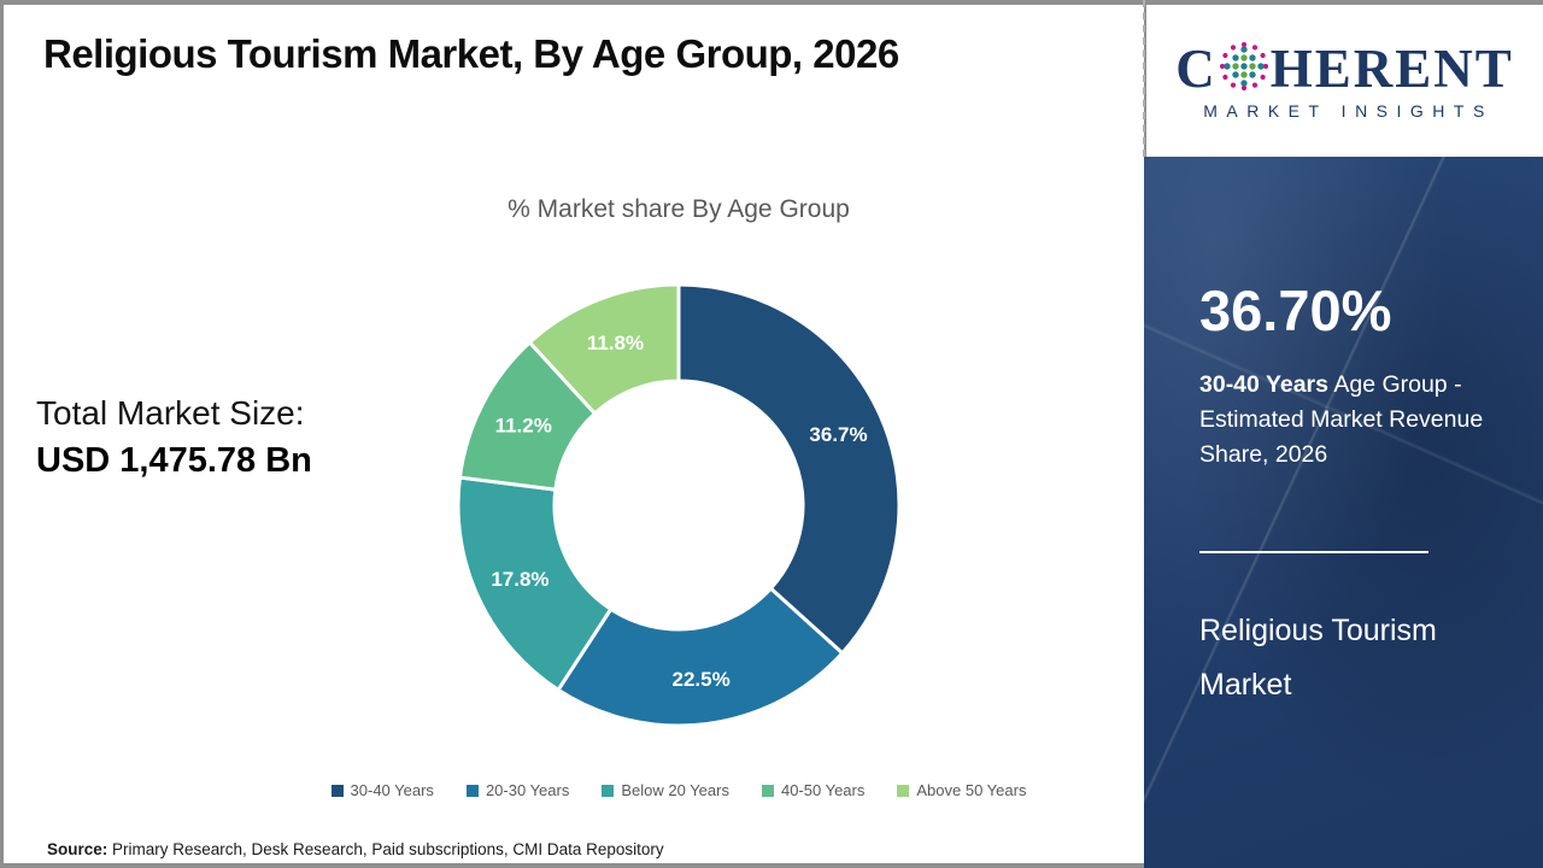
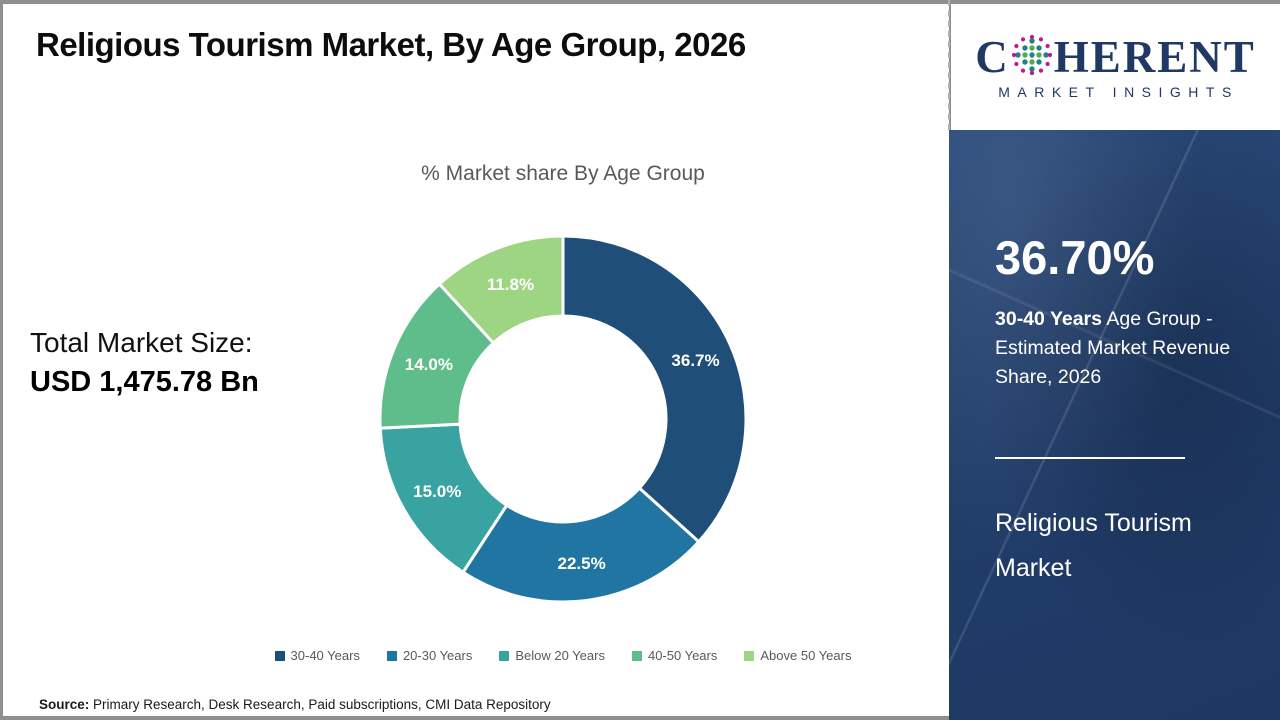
Below 20 Years: 17.8% -> 15.0%
40-50 Years: 11.2% -> 14.0%
